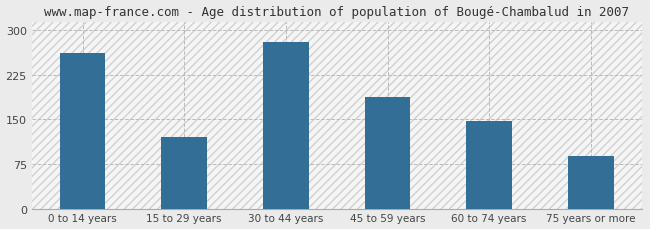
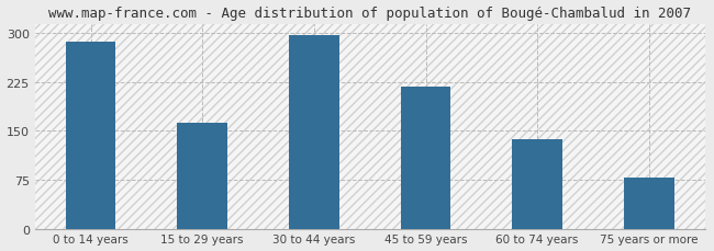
0 to 14 years: 262 -> 288
15 to 29 years: 120 -> 163
30 to 44 years: 280 -> 298
45 to 59 years: 188 -> 218
60 to 74 years: 148 -> 138
75 years or more: 88 -> 78
